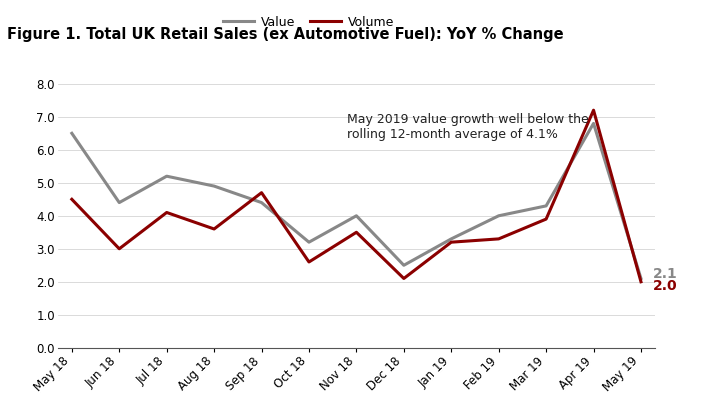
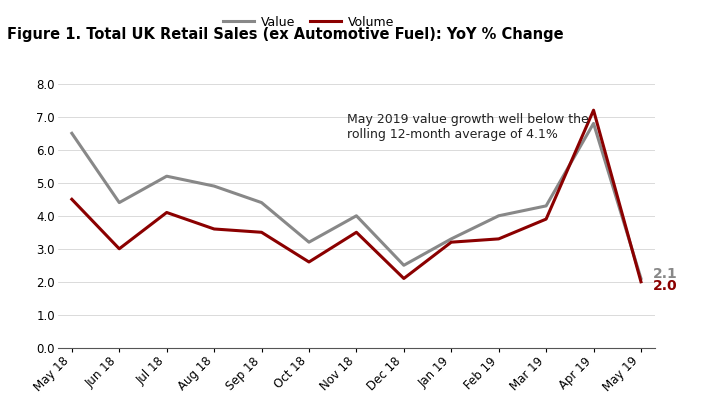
Volume/Sep 18: 4.7 -> 3.5
